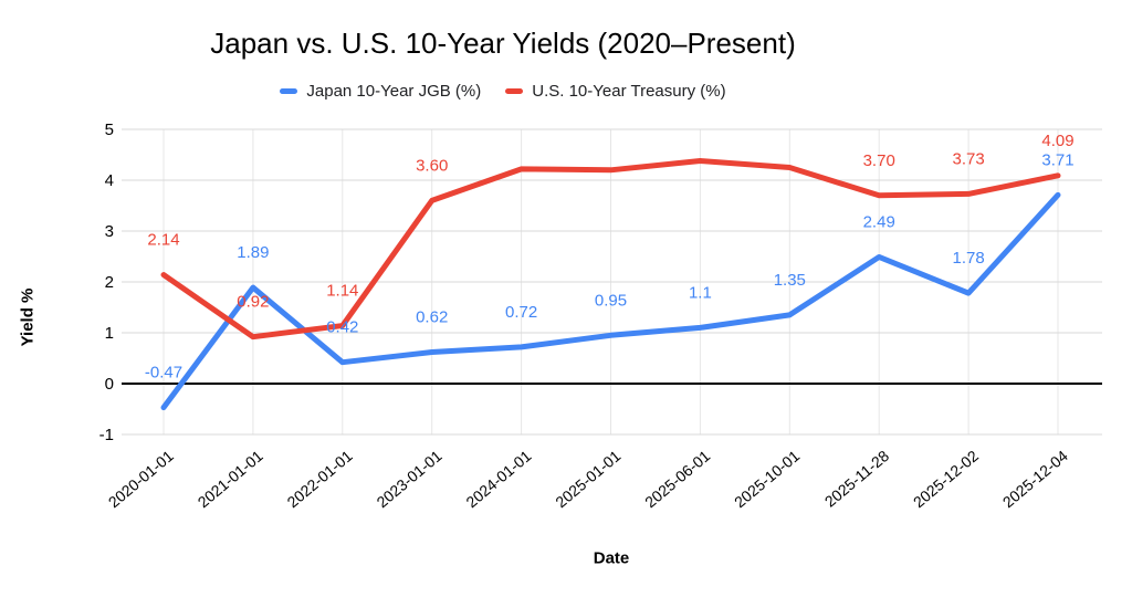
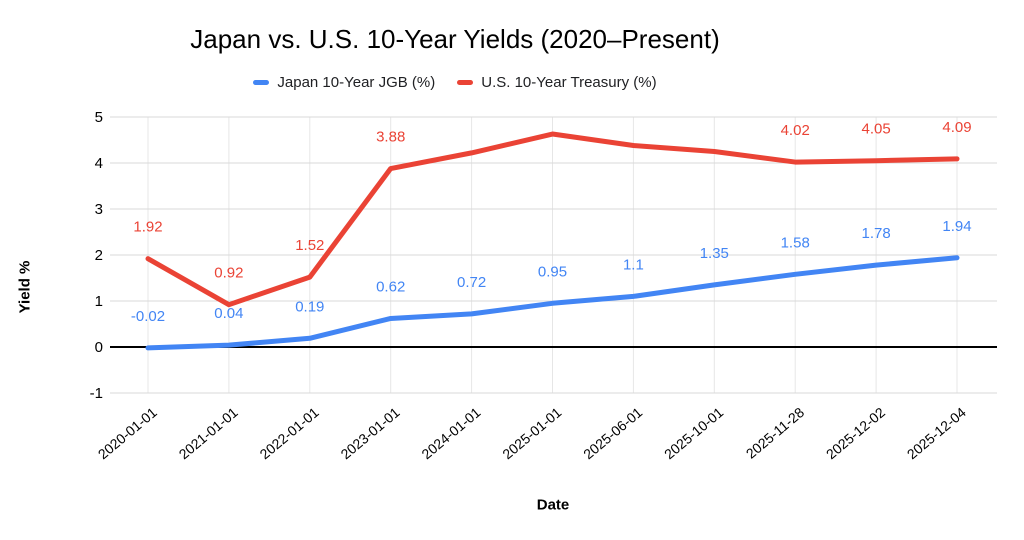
Japan 10-Year JGB (%)/2020-01-01: -0.47 -> -0.02
U.S. 10-Year Treasury (%)/2020-01-01: 2.14 -> 1.92
Japan 10-Year JGB (%)/2021-01-01: 1.89 -> 0.04
Japan 10-Year JGB (%)/2022-01-01: 0.42 -> 0.19
U.S. 10-Year Treasury (%)/2022-01-01: 1.14 -> 1.52
U.S. 10-Year Treasury (%)/2023-01-01: 3.60 -> 3.88
U.S. 10-Year Treasury (%)/2025-01-01: 4.2 -> 4.6
Japan 10-Year JGB (%)/2025-11-28: 2.49 -> 1.58
U.S. 10-Year Treasury (%)/2025-11-28: 3.70 -> 4.02
U.S. 10-Year Treasury (%)/2025-12-02: 3.73 -> 4.05
Japan 10-Year JGB (%)/2025-12-04: 3.71 -> 1.94
